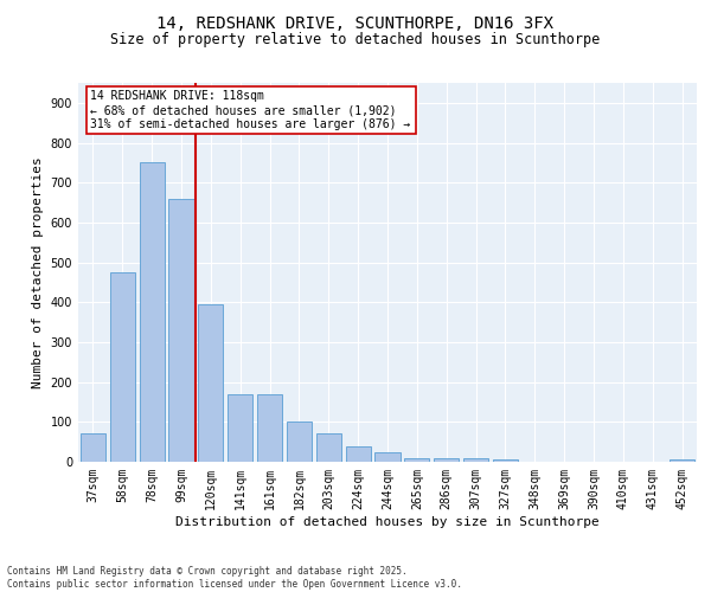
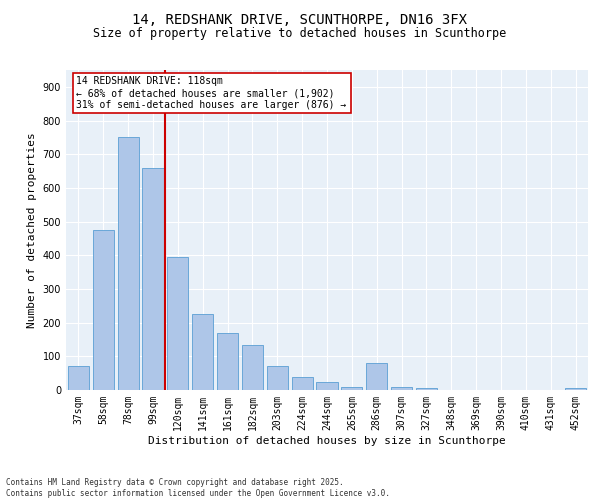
141sqm: 170 -> 225
182sqm: 100 -> 135
286sqm: 10 -> 80
